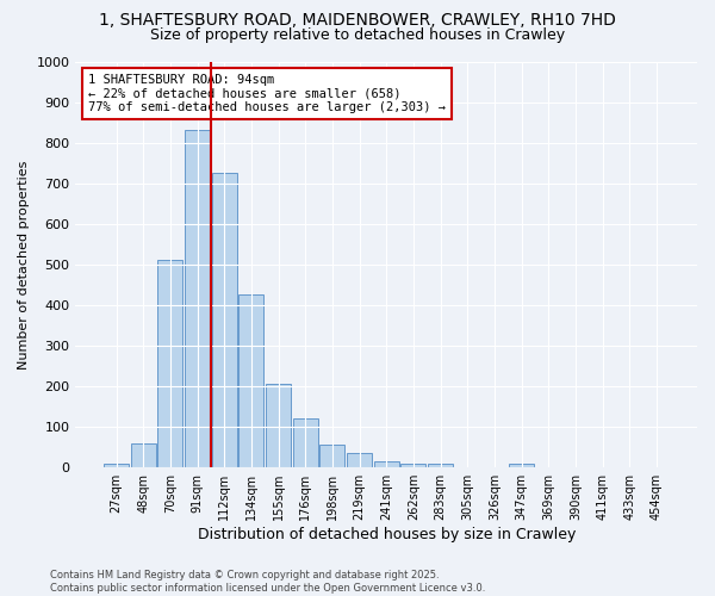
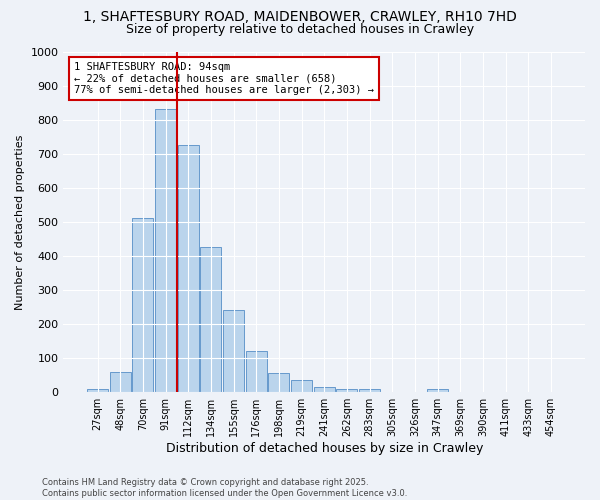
155sqm: 205 -> 240
